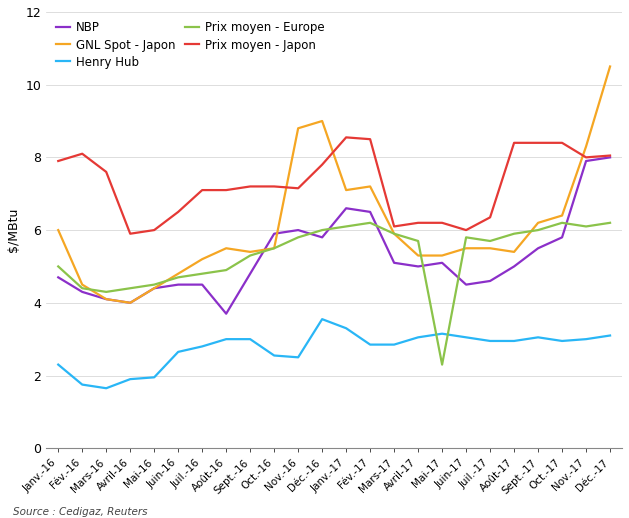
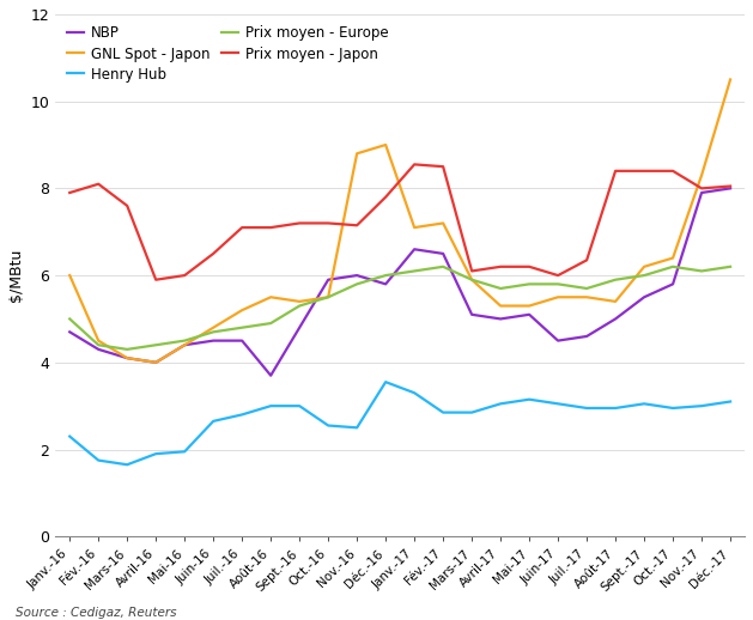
Prix moyen - Europe/Mai-17: 2.3 -> 5.8
